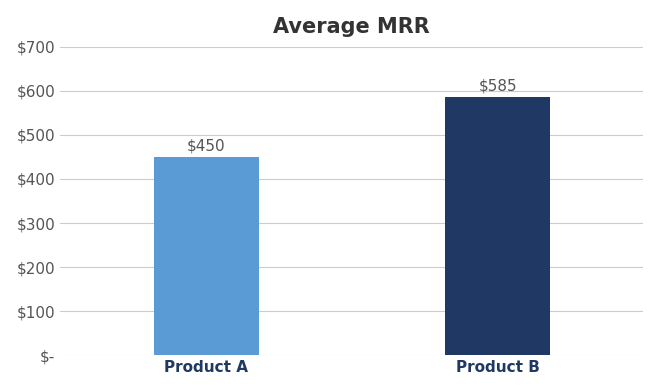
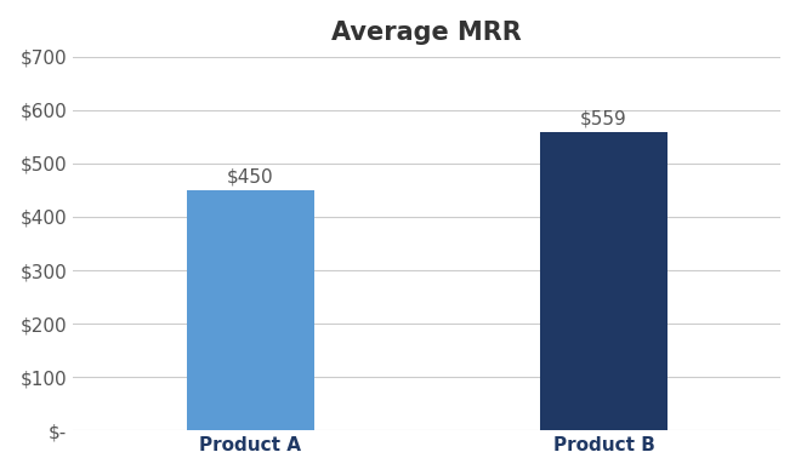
Product B: $585 -> $559
